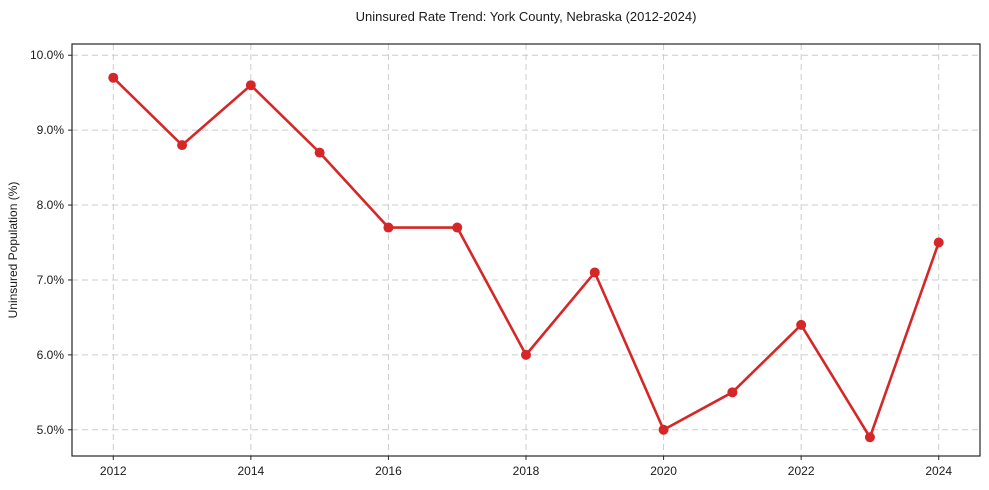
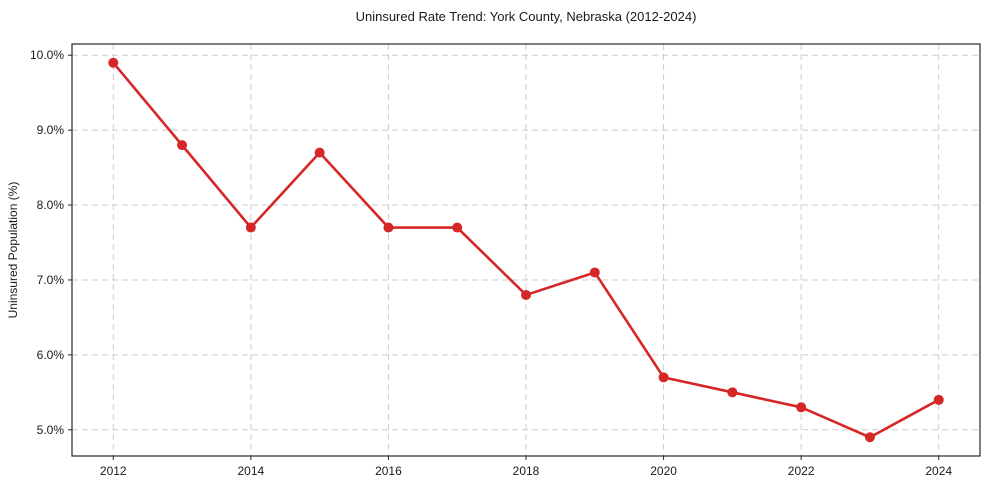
2012: 9.7% -> 9.9%
2014: 9.6% -> 7.7%
2018: 6.0% -> 6.8%
2020: 5.0% -> 5.7%
2022: 6.4% -> 5.3%
2024: 7.5% -> 5.4%
